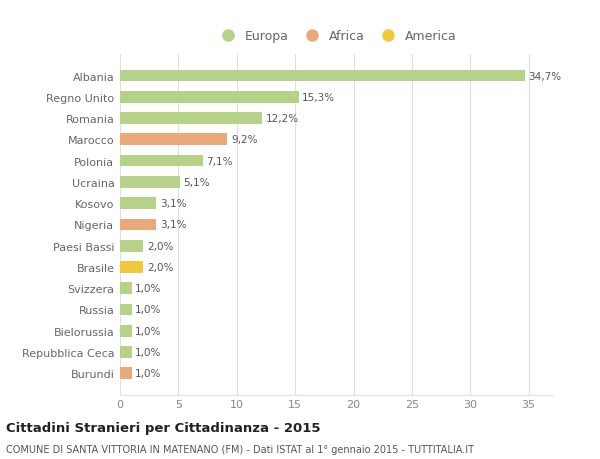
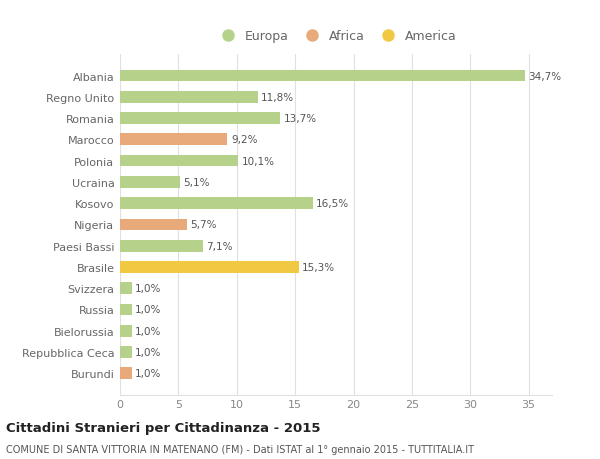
Regno Unito: 15,3% -> 11,8%
Romania: 12,2% -> 13,7%
Polonia: 7,1% -> 10,1%
Kosovo: 3,1% -> 16,5%
Nigeria: 3,1% -> 5,7%
Paesi Bassi: 2,0% -> 7,1%
Brasile: 2,0% -> 15,3%
